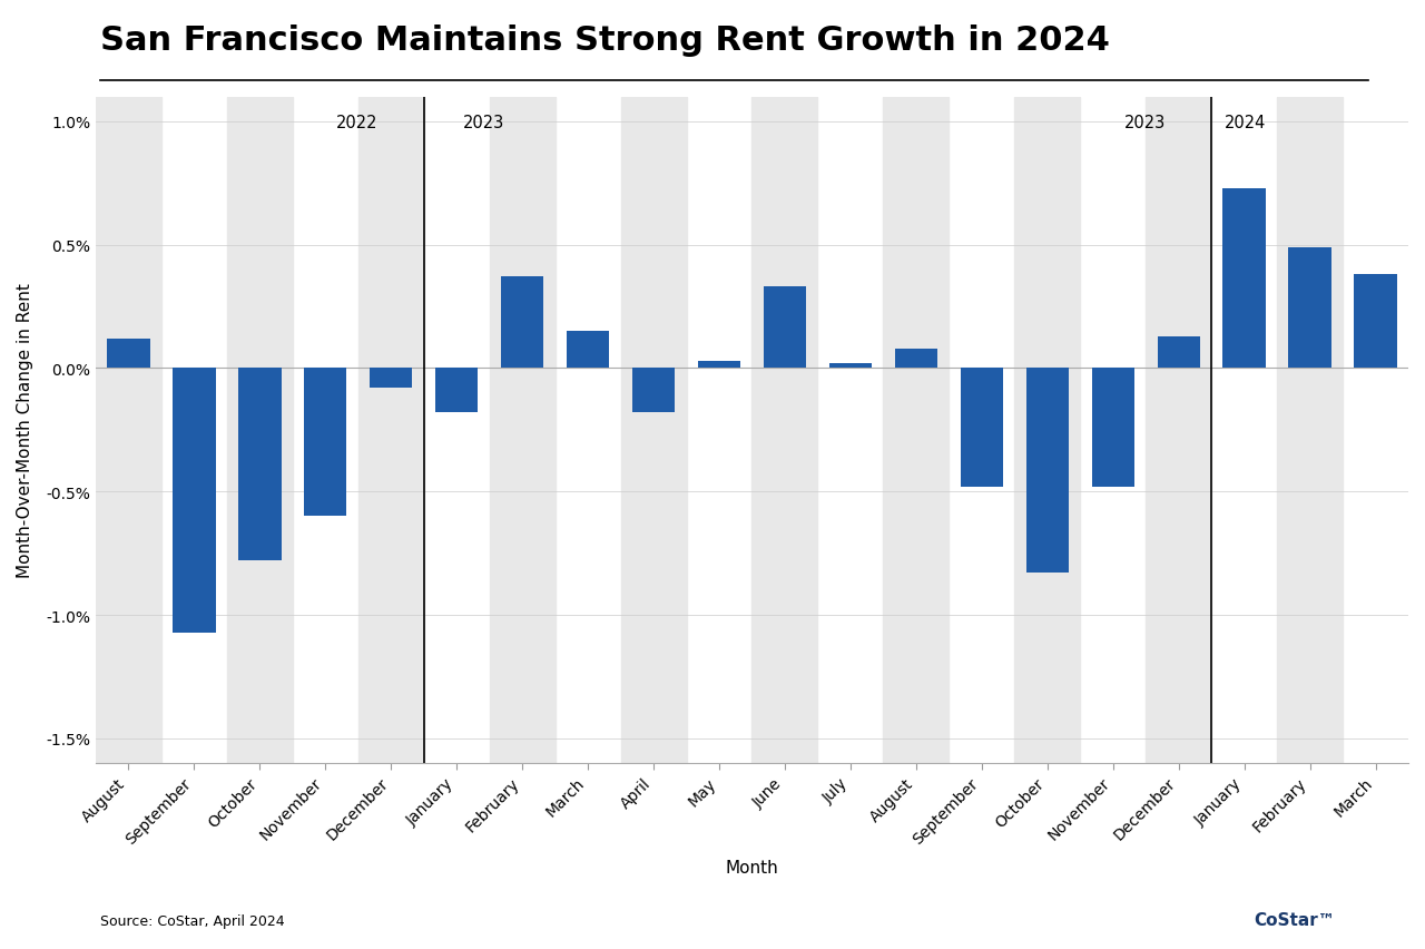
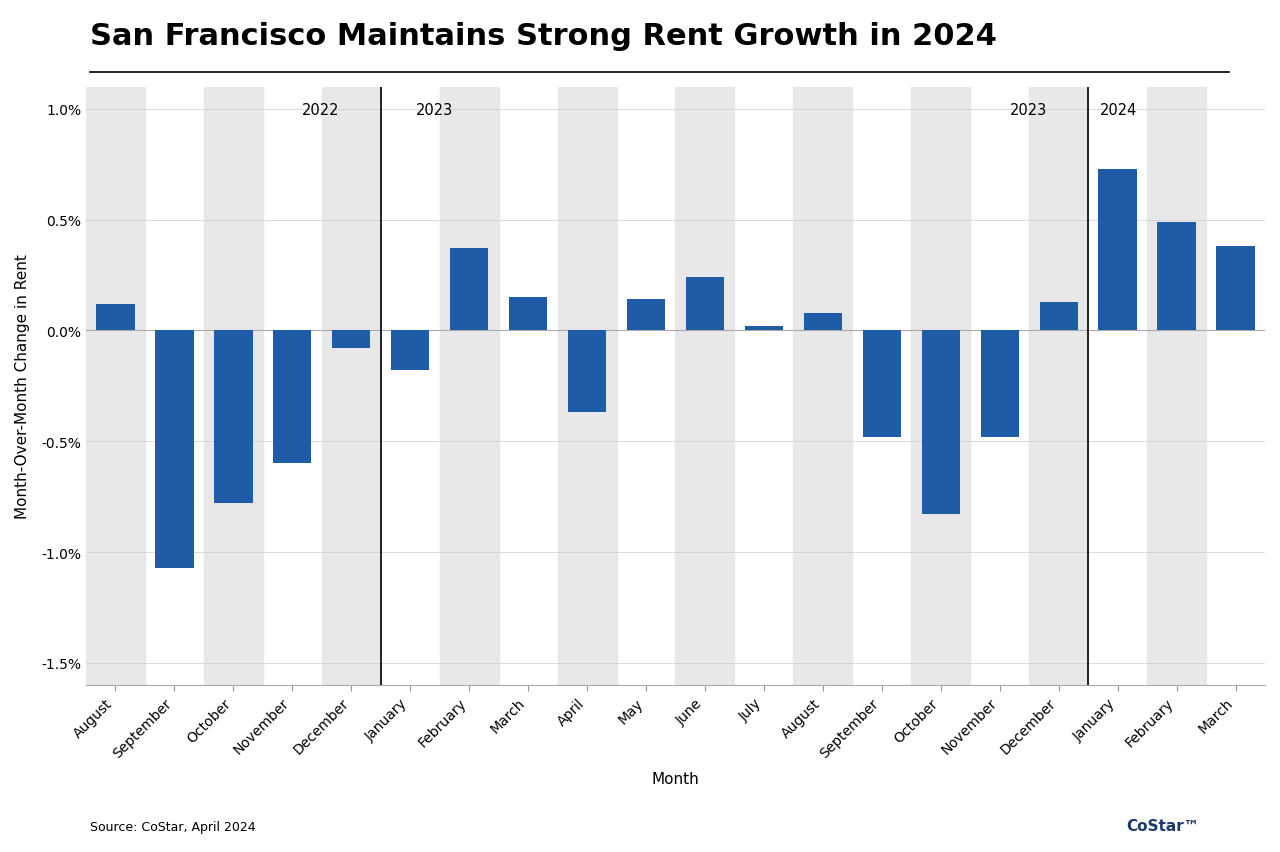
April: -0.18% -> -0.37%
May: 0.03% -> 0.14%
June: 0.33% -> 0.24%
